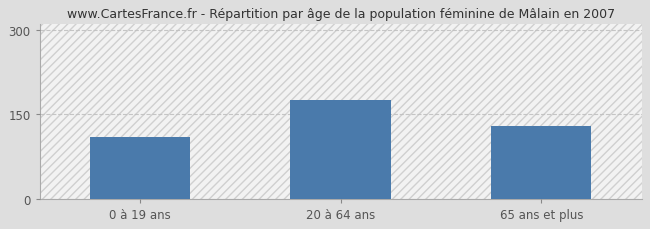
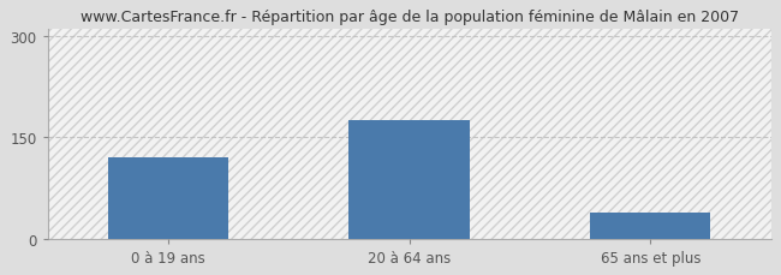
0 à 19 ans: 110 -> 120
65 ans et plus: 130 -> 38
